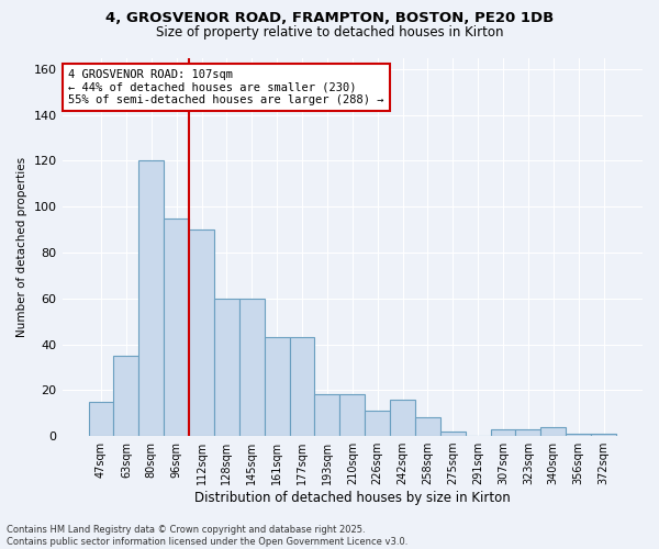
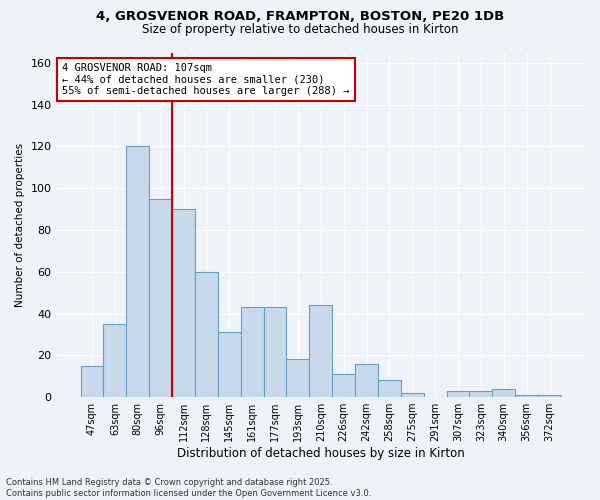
145sqm: 60 -> 31
210sqm: 18 -> 44
